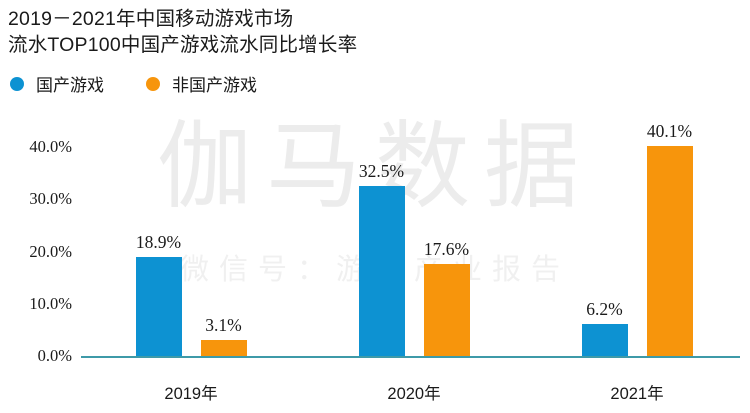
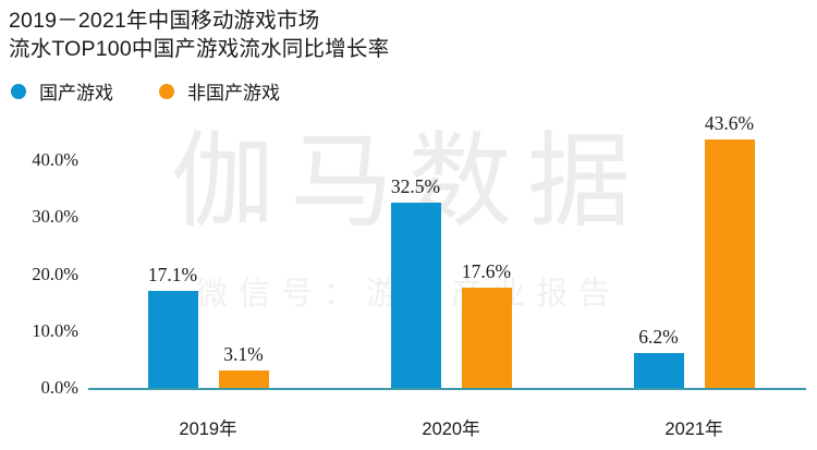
国产游戏/2019年: 18.9% -> 17.1%
非国产游戏/2021年: 40.1% -> 43.6%
